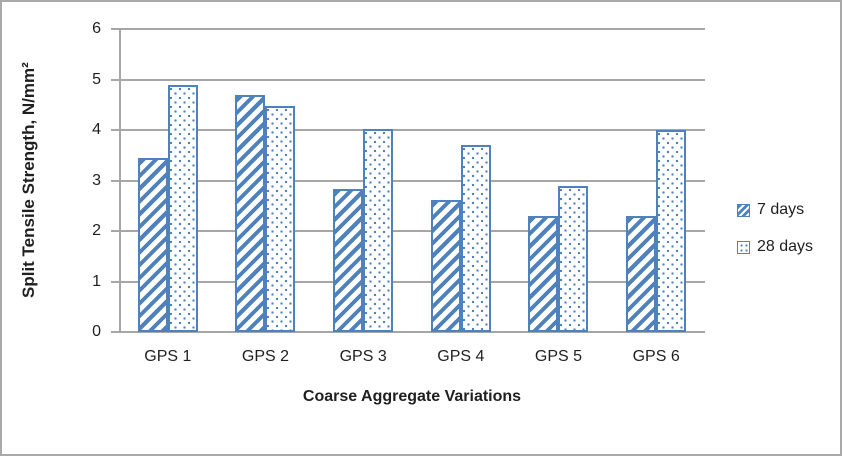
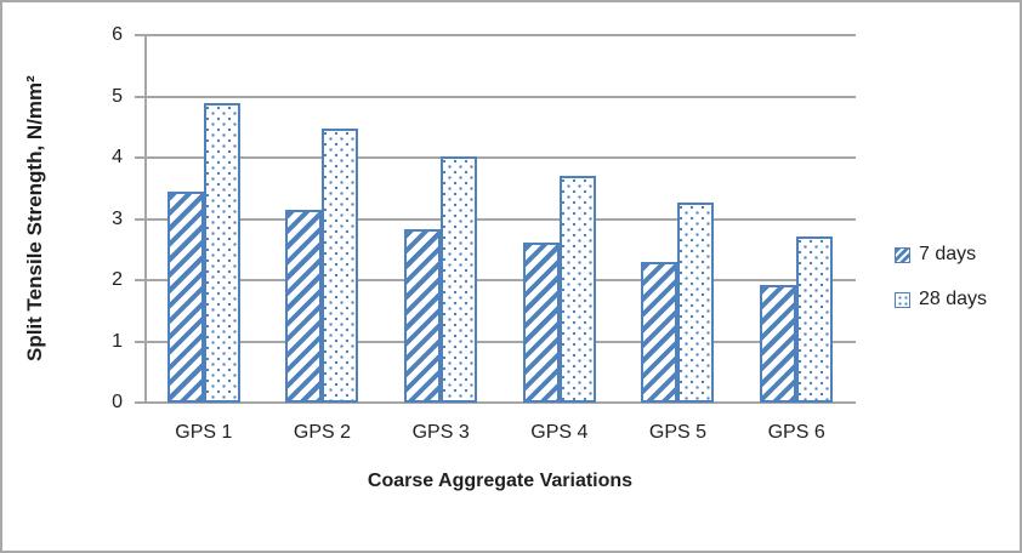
7 days/GPS 2: 4.7 -> 3.1
28 days/GPS 5: 2.9 -> 3.3
7 days/GPS 6: 2.3 -> 1.9
28 days/GPS 6: 4.0 -> 2.7
